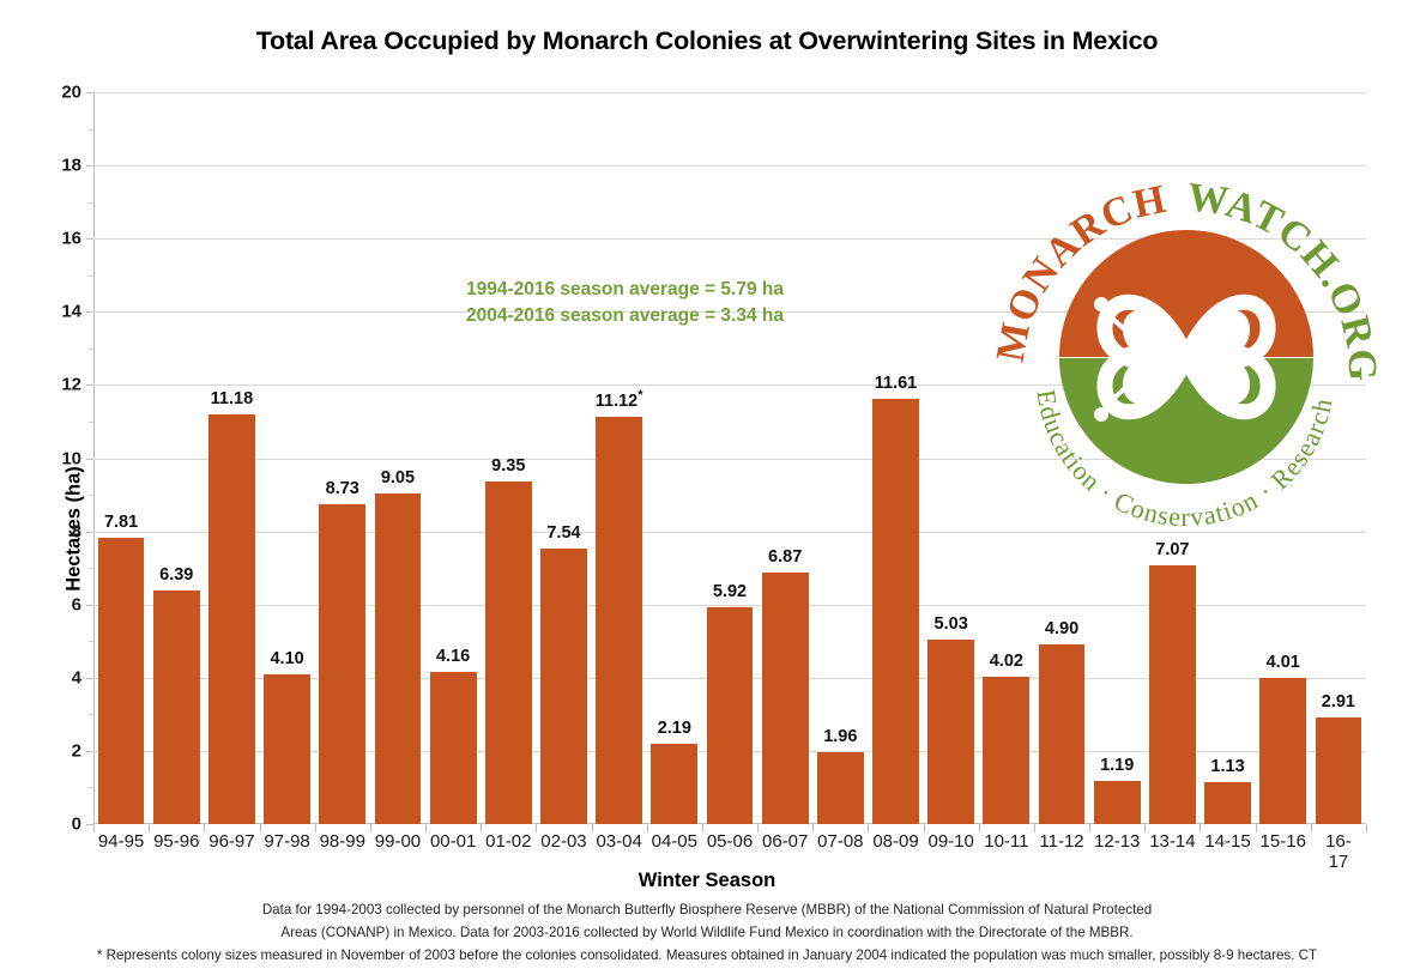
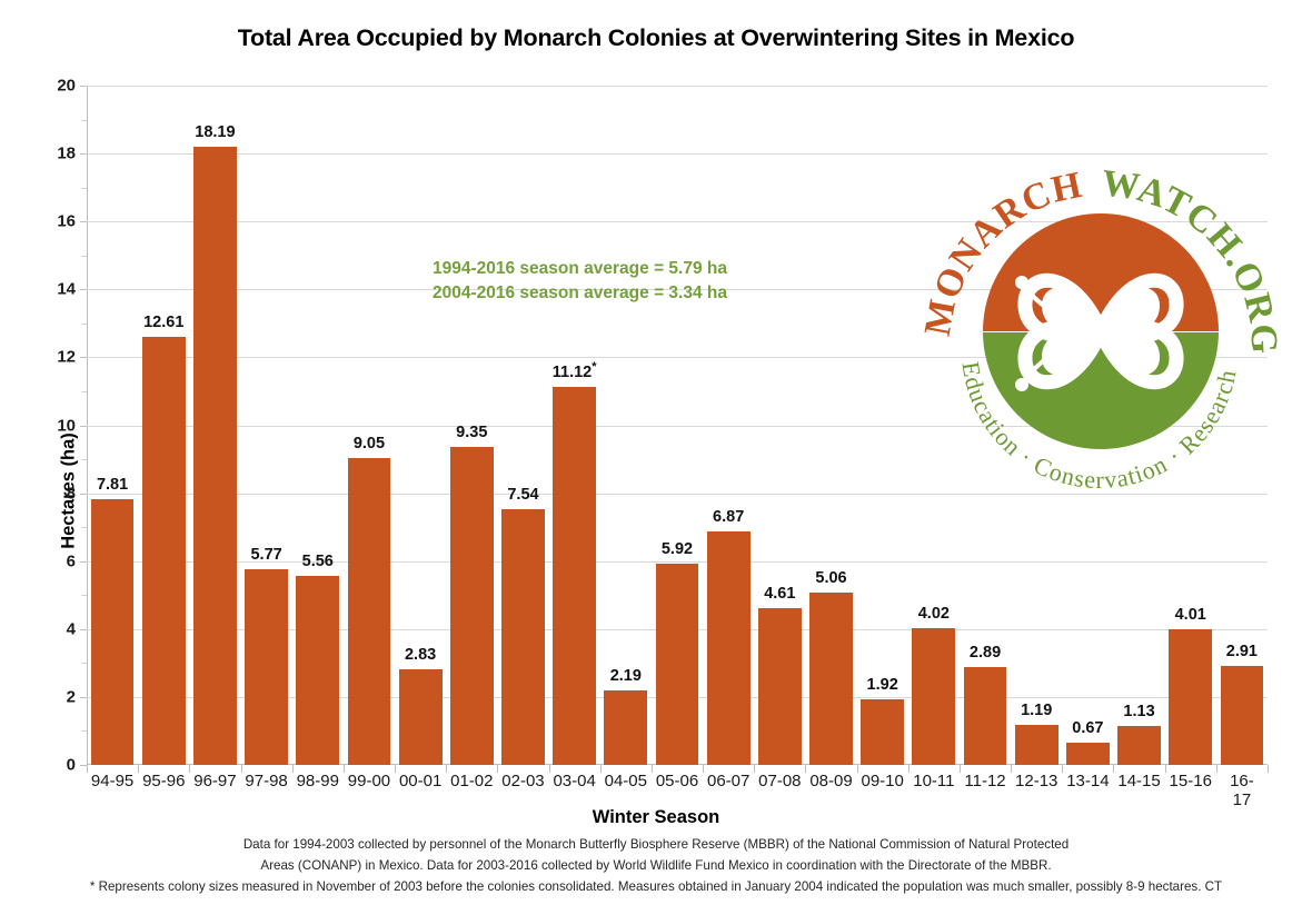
95-96: 6.39 -> 12.61
96-97: 11.18 -> 18.19
97-98: 4.10 -> 5.77
98-99: 8.73 -> 5.56
00-01: 4.16 -> 2.83
07-08: 1.96 -> 4.61
08-09: 11.61 -> 5.06
09-10: 5.03 -> 1.92
11-12: 4.90 -> 2.89
13-14: 7.07 -> 0.67
